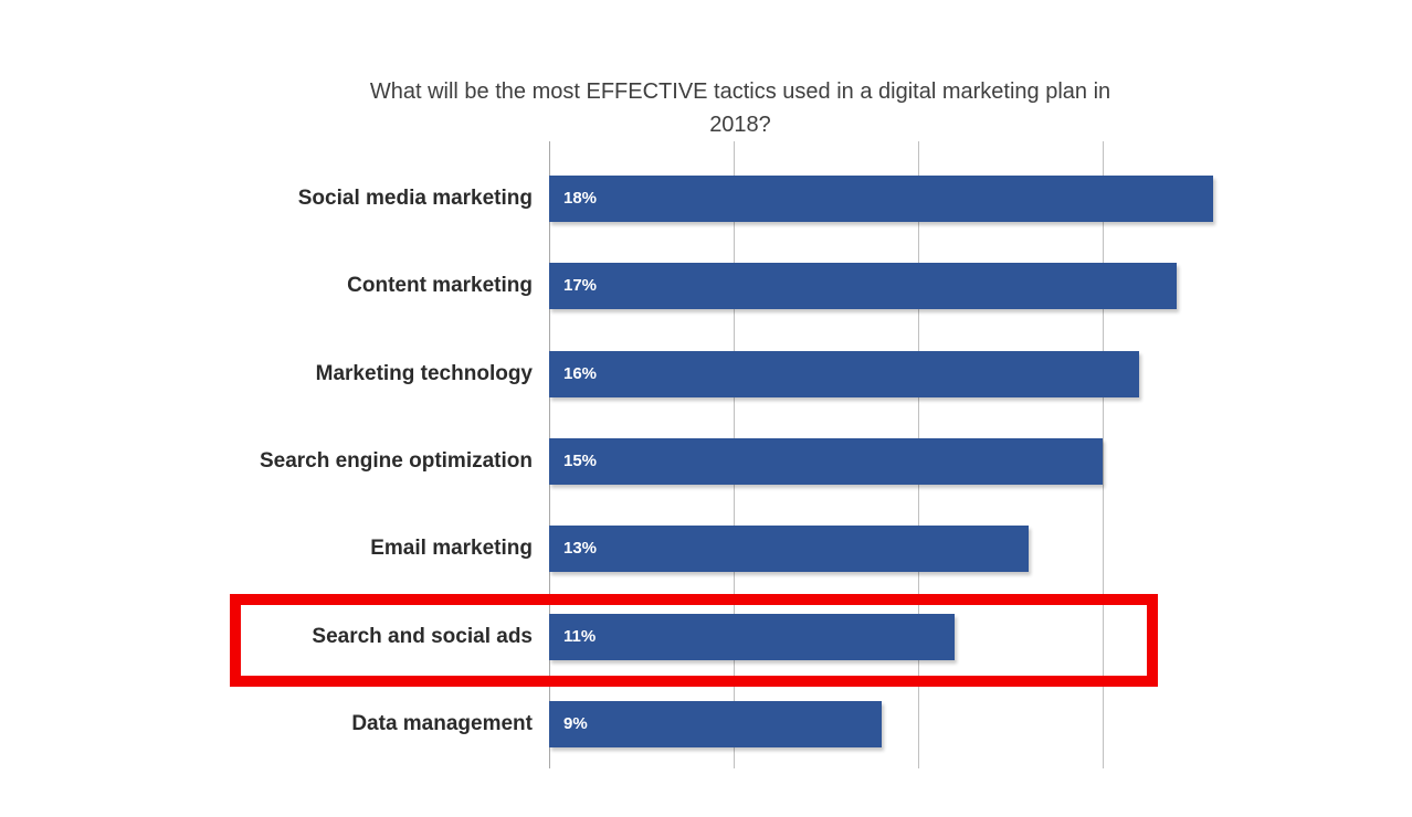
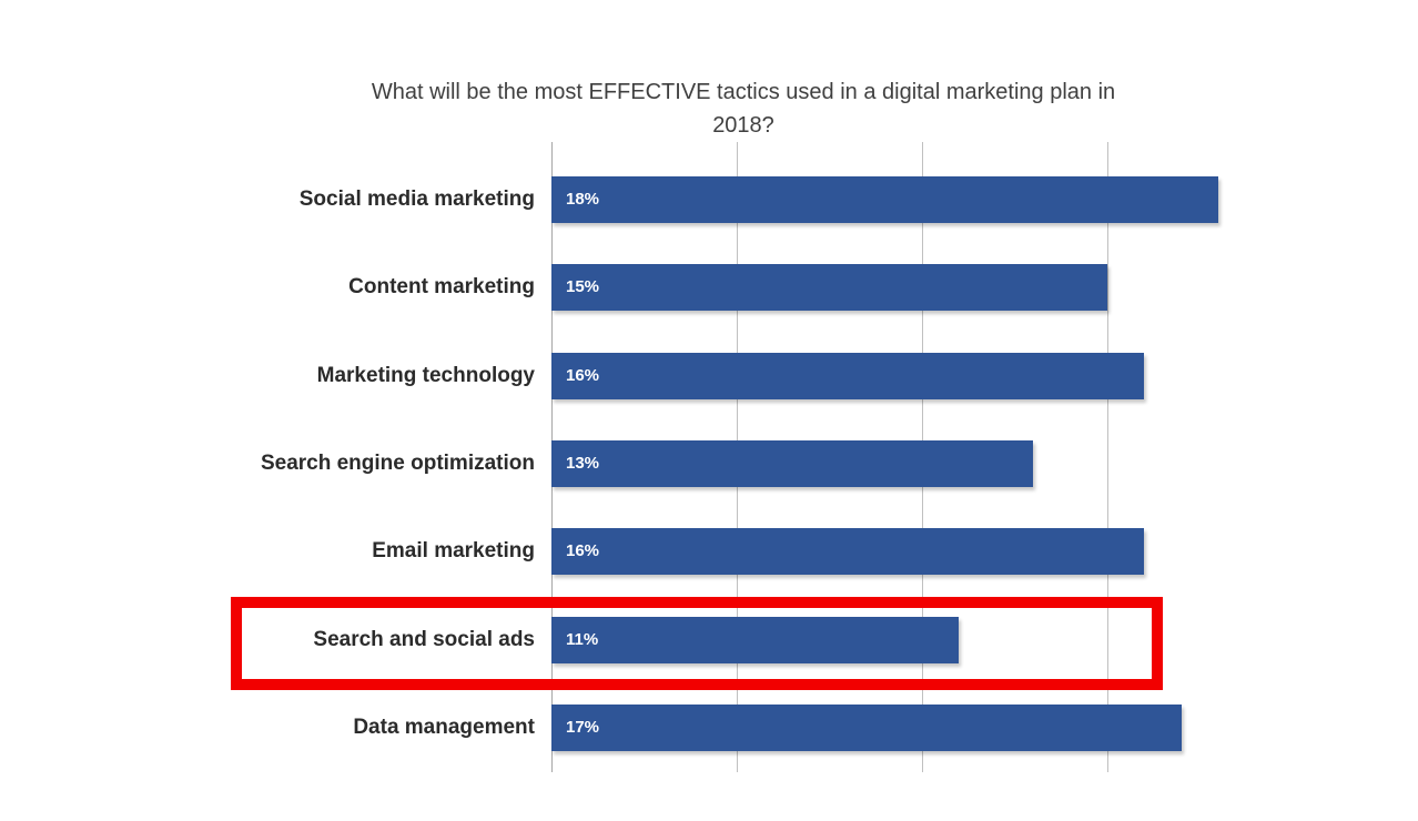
Content marketing: 17% -> 15%
Search engine optimization: 15% -> 13%
Email marketing: 13% -> 16%
Data management: 9% -> 17%
